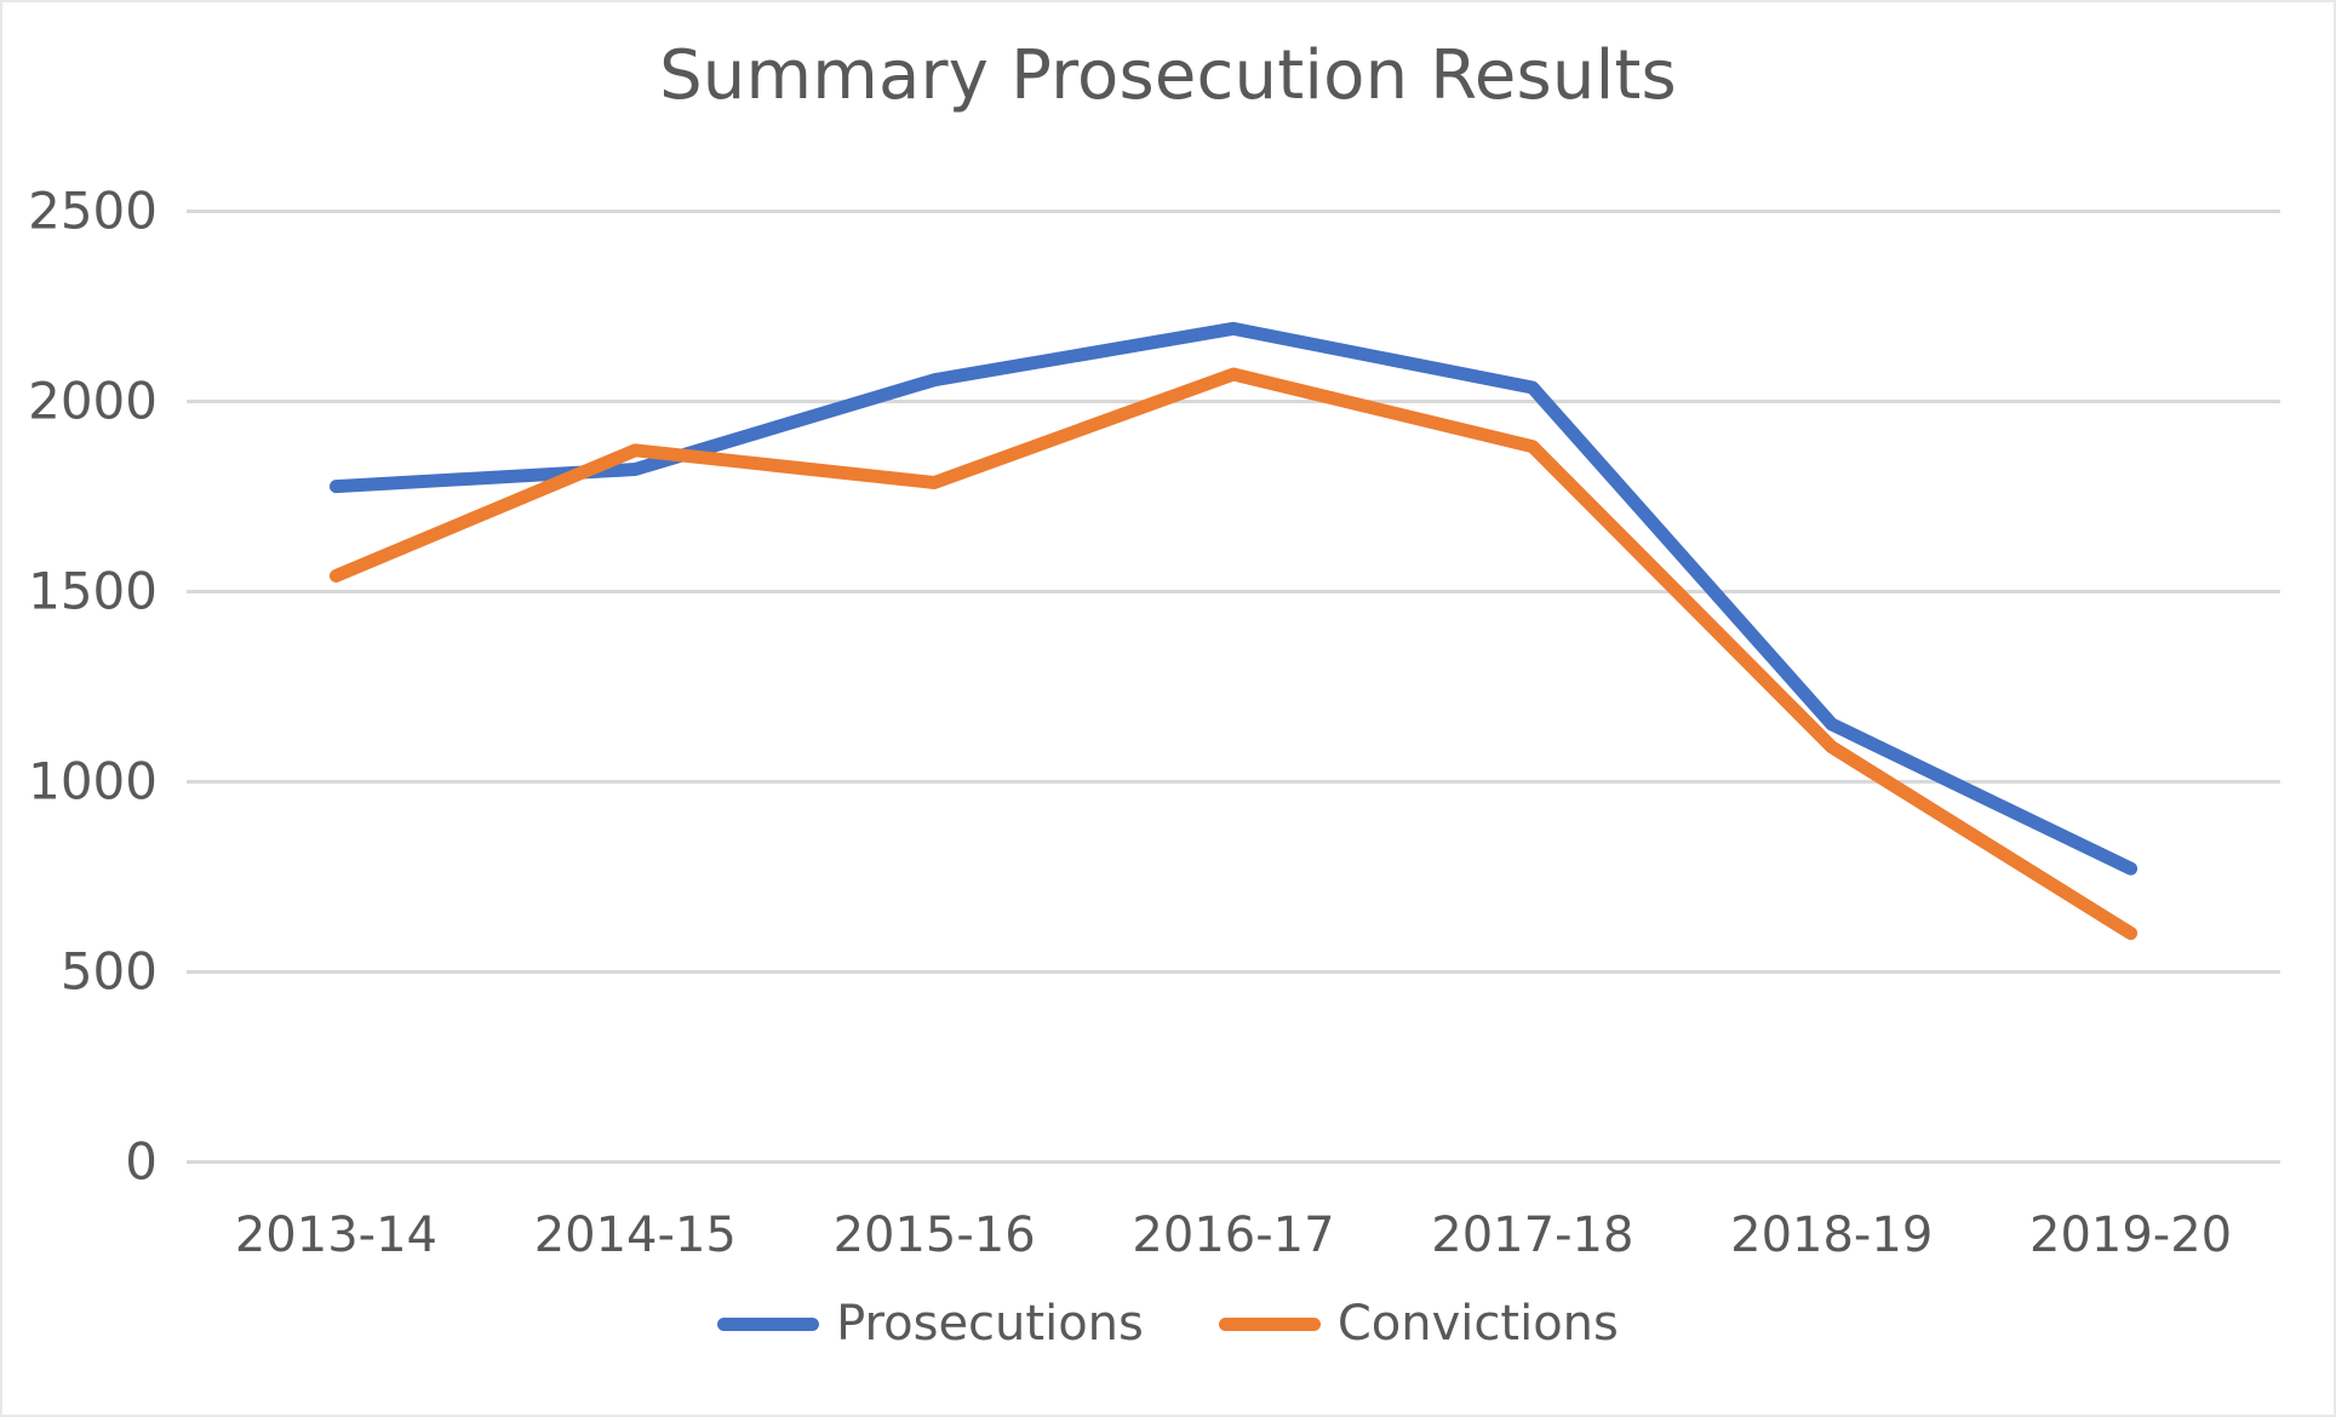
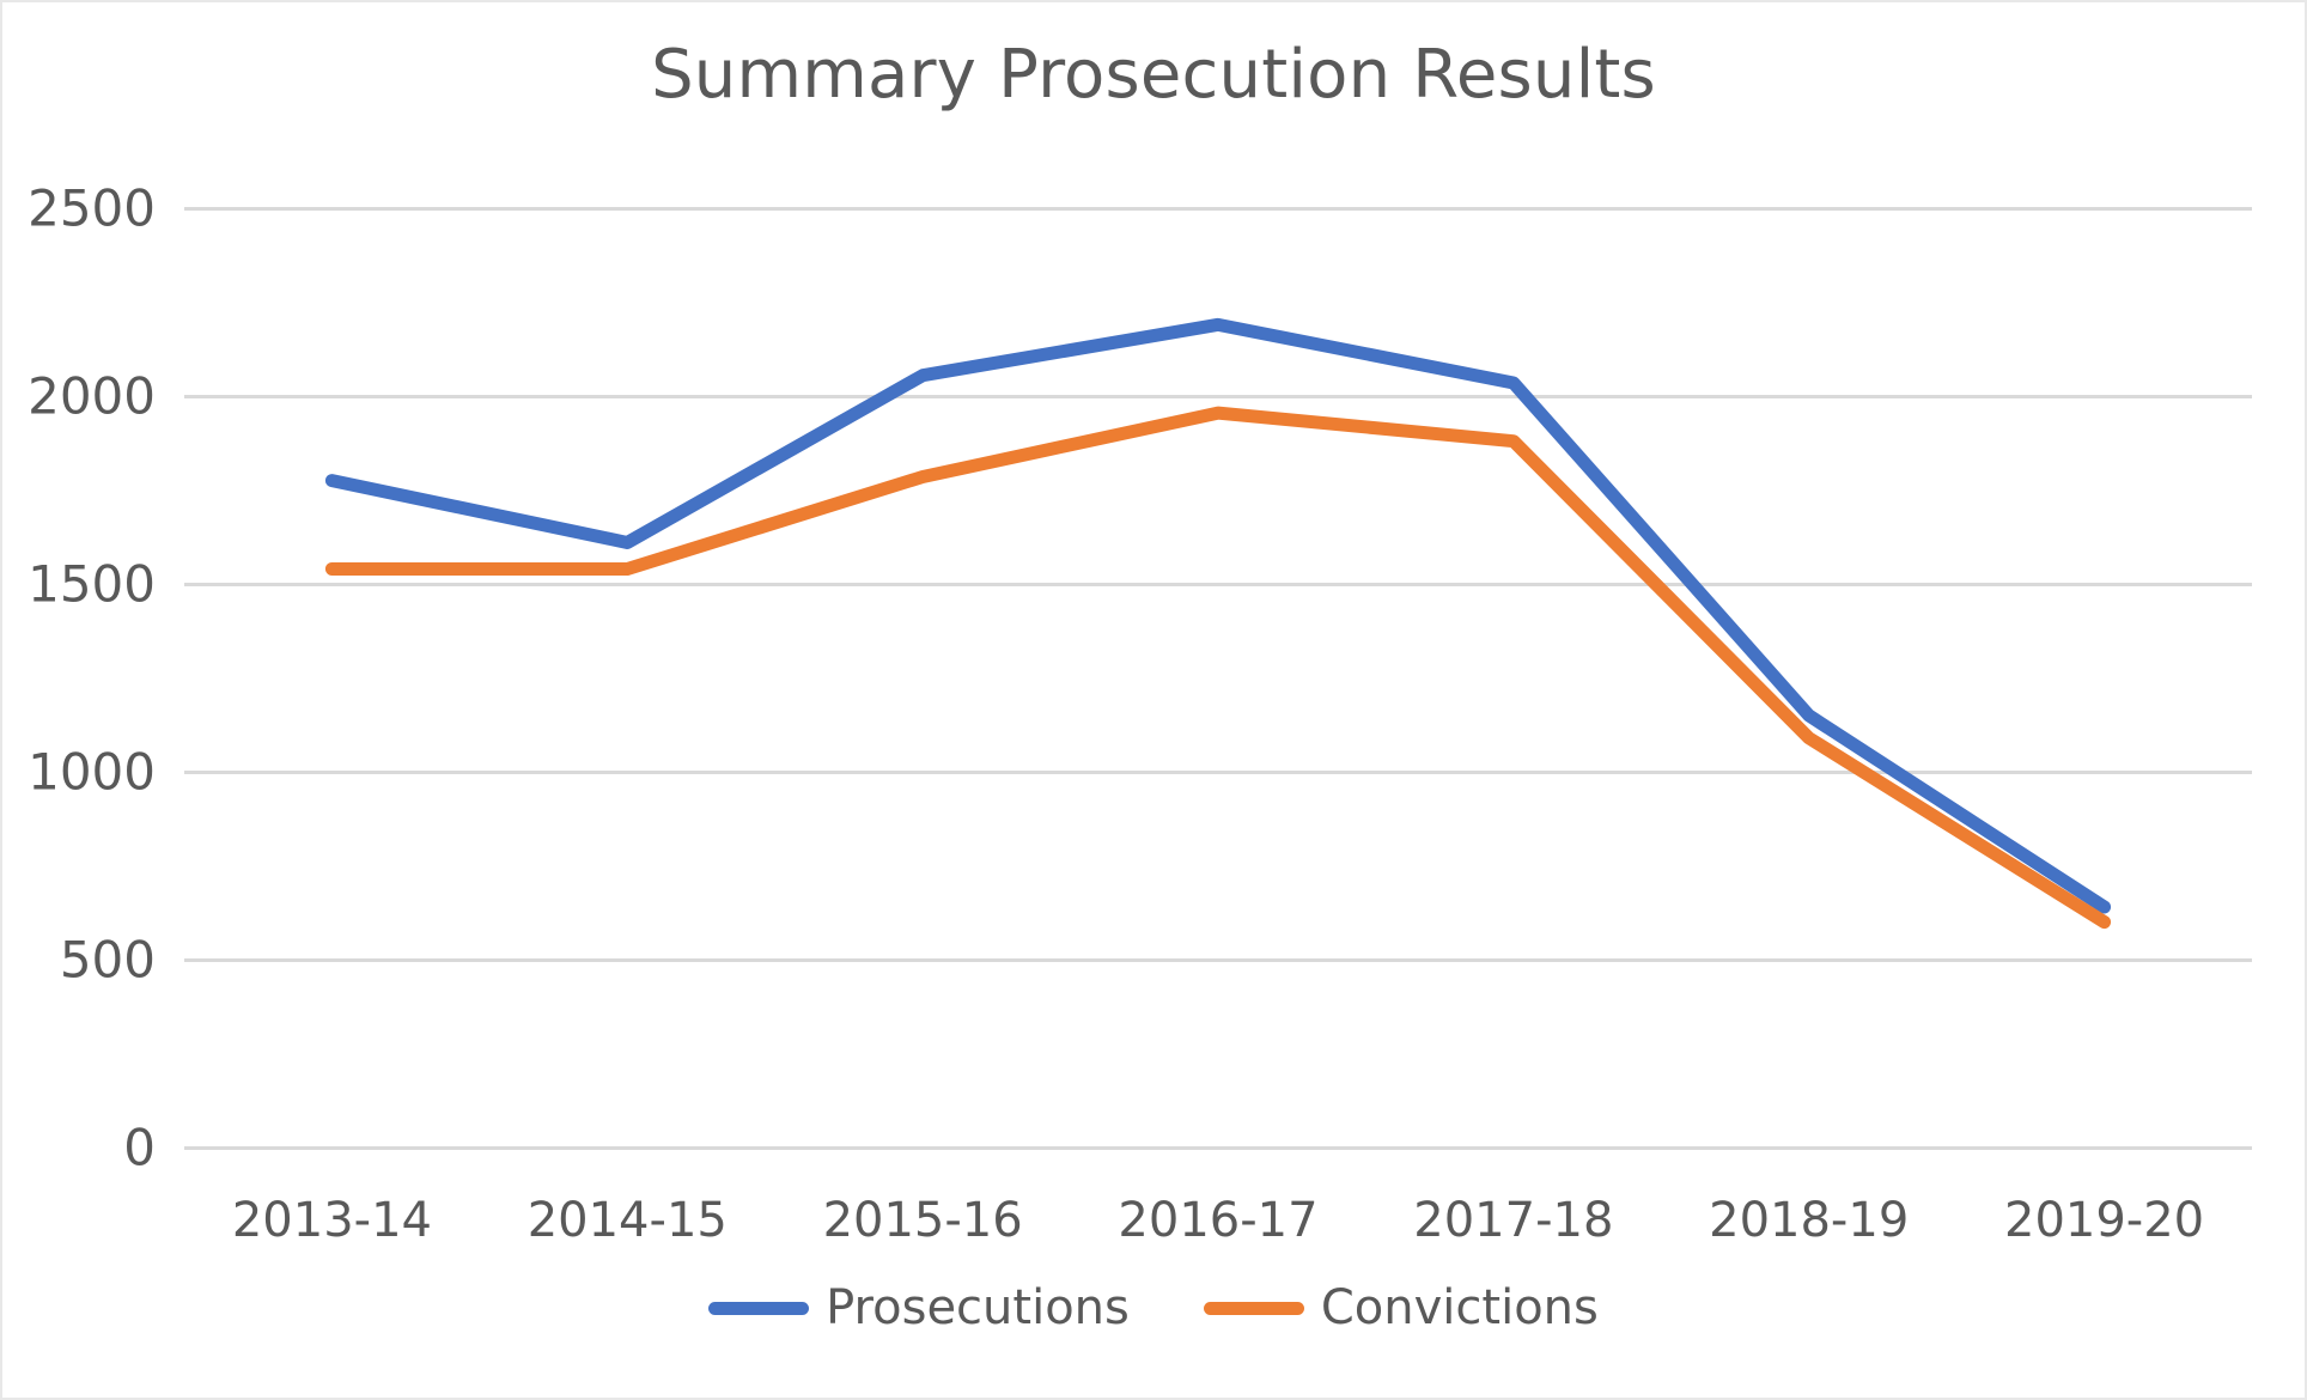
Prosecutions/2014-15: 1820 -> 1610
Convictions/2014-15: 1870 -> 1540
Convictions/2016-17: 2070 -> 1960
Prosecutions/2019-20: 770 -> 640
